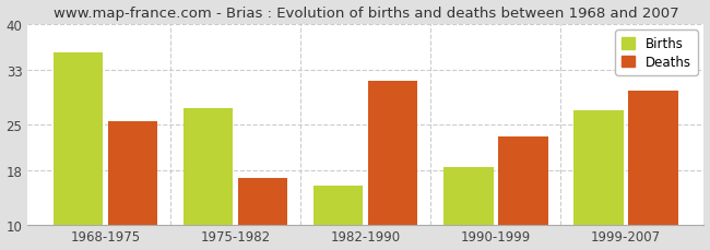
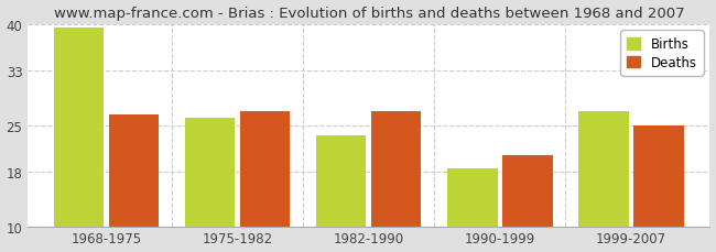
Births/1968-1975: 35.6 -> 39.5
Deaths/1968-1975: 25.4 -> 26.5
Births/1975-1982: 27.4 -> 26.0
Deaths/1975-1982: 17.0 -> 27.0
Births/1982-1990: 15.8 -> 23.5
Deaths/1982-1990: 31.4 -> 27.0
Deaths/1990-1999: 23.2 -> 20.5
Deaths/1999-2007: 30.0 -> 25.0
